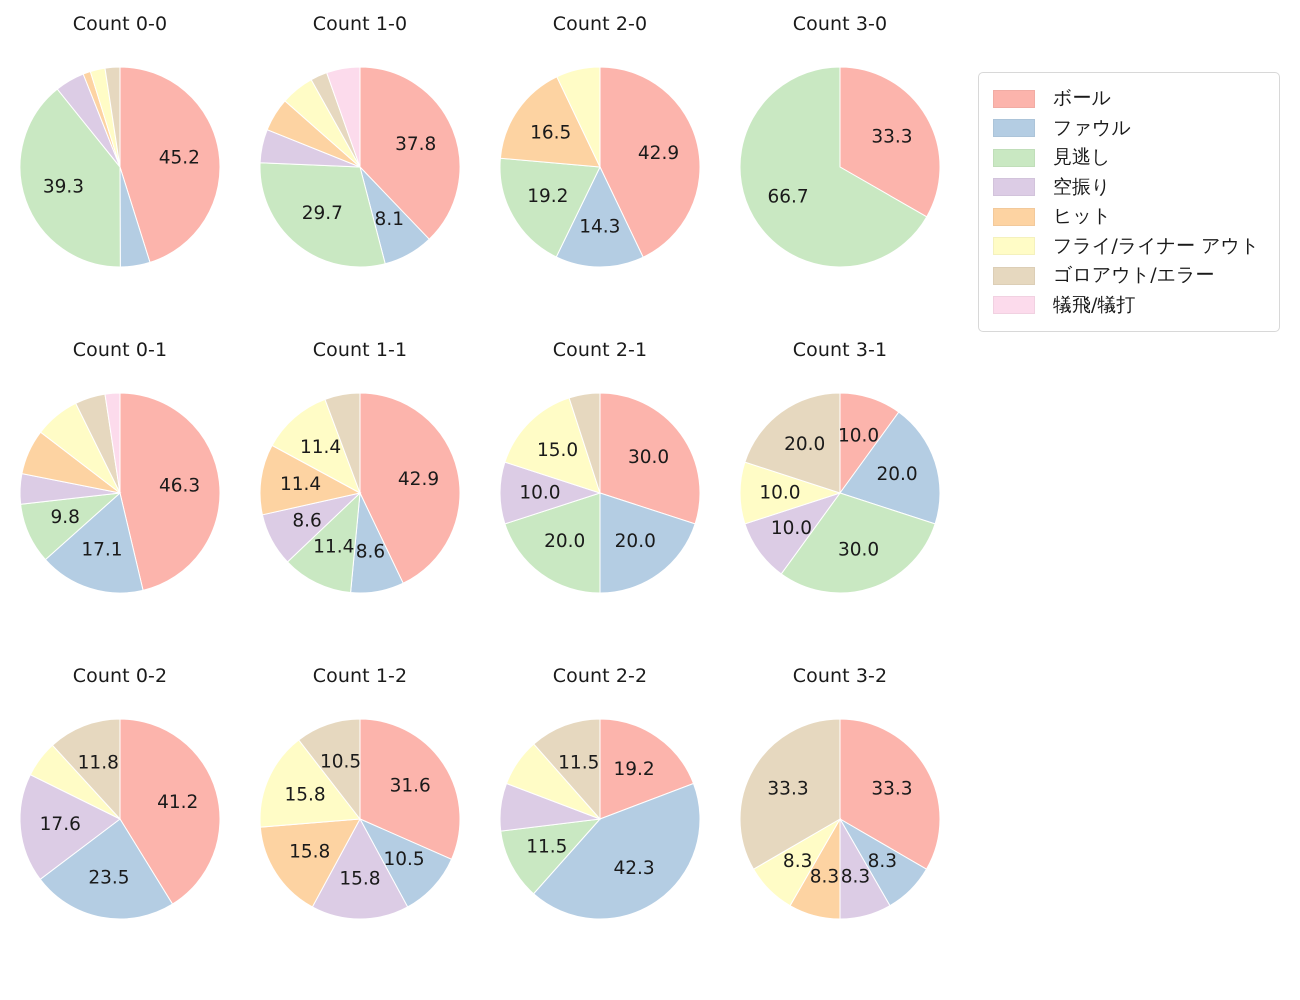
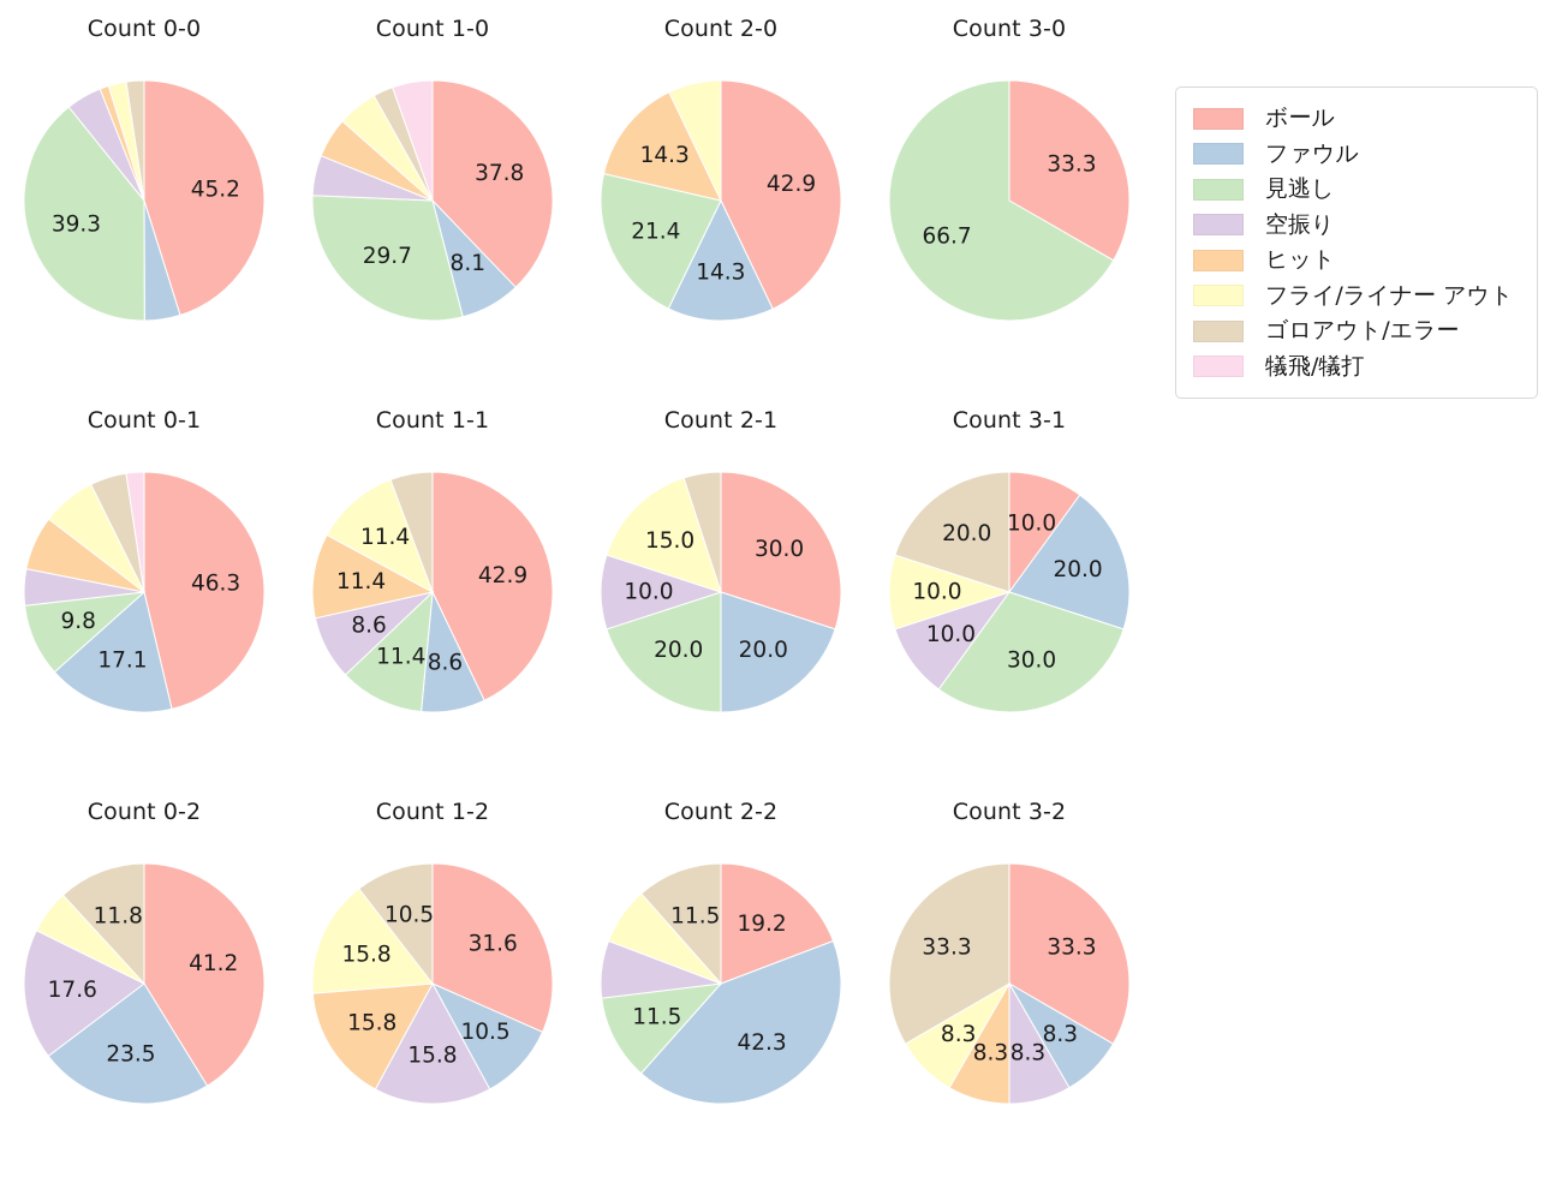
Count 2-0/見逃し: 19.2 -> 21.4
Count 2-0/ヒット: 16.5 -> 14.3
